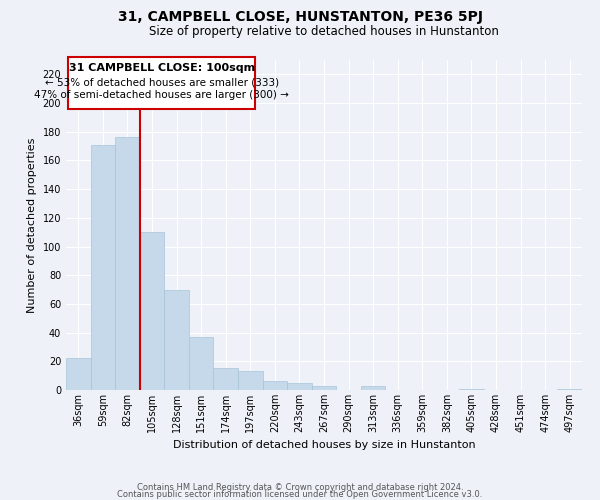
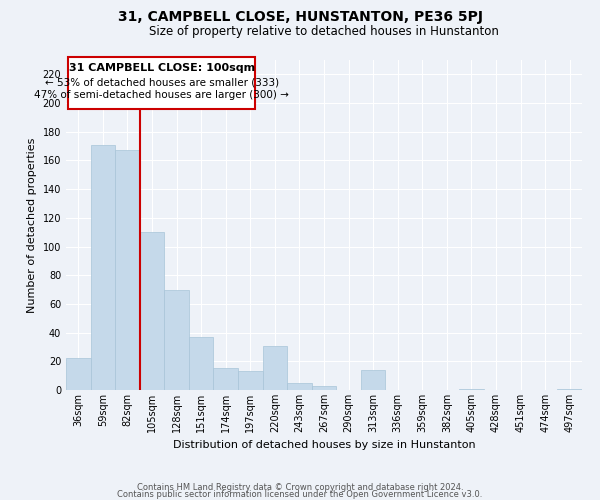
82sqm: 176 -> 167
220sqm: 6 -> 31
313sqm: 3 -> 14
